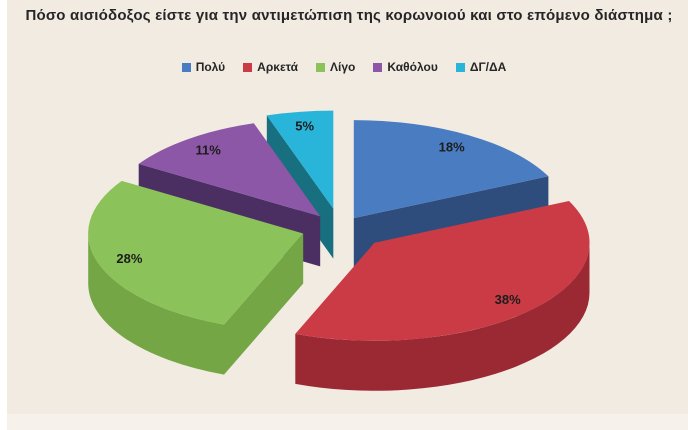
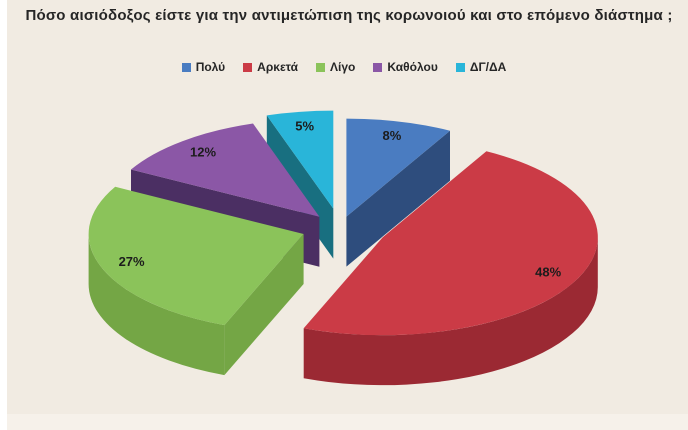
Πολύ: 18% -> 8%
Αρκετά: 38% -> 48%
Λίγο: 28% -> 27%
Καθόλου: 11% -> 12%
